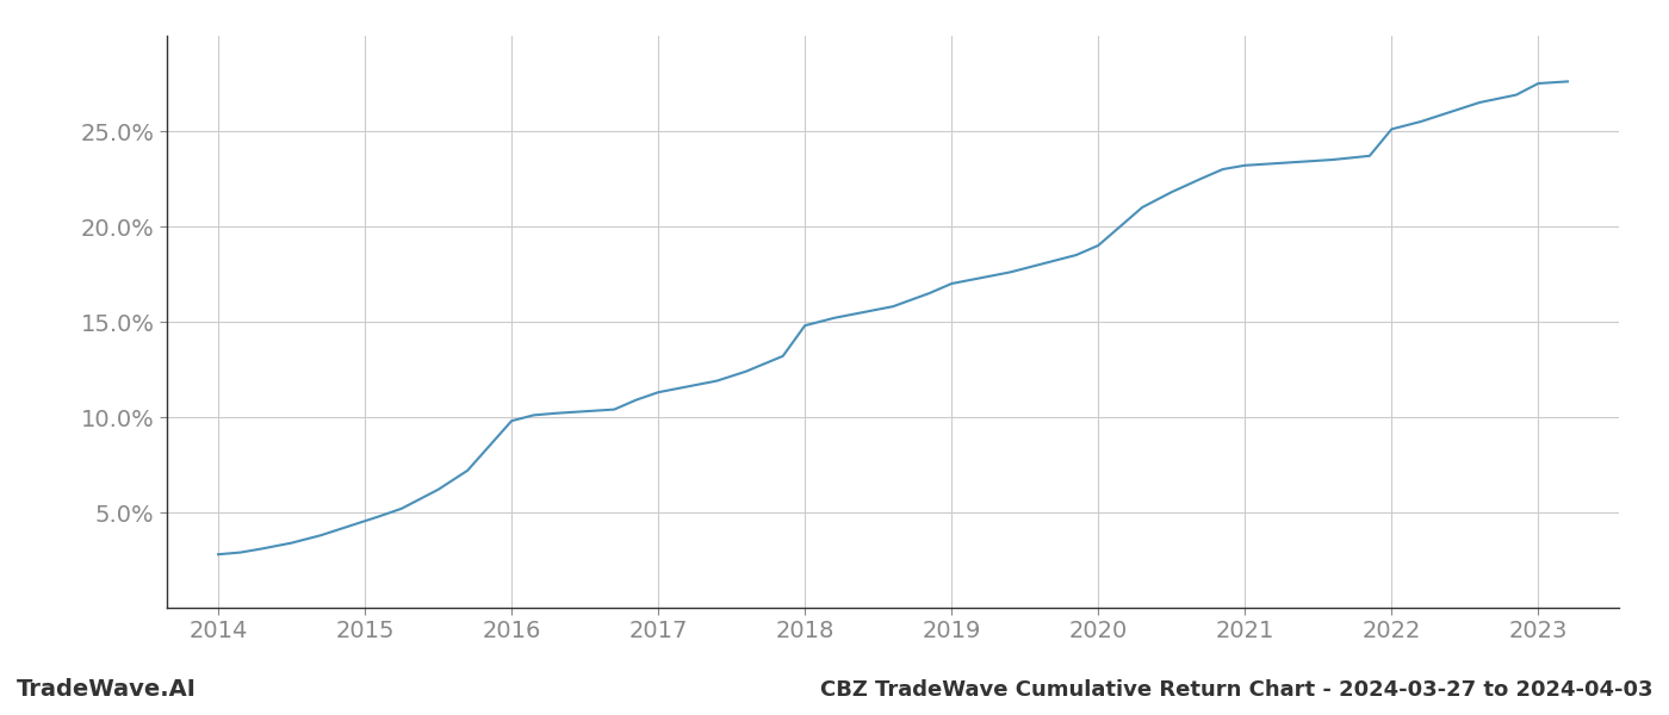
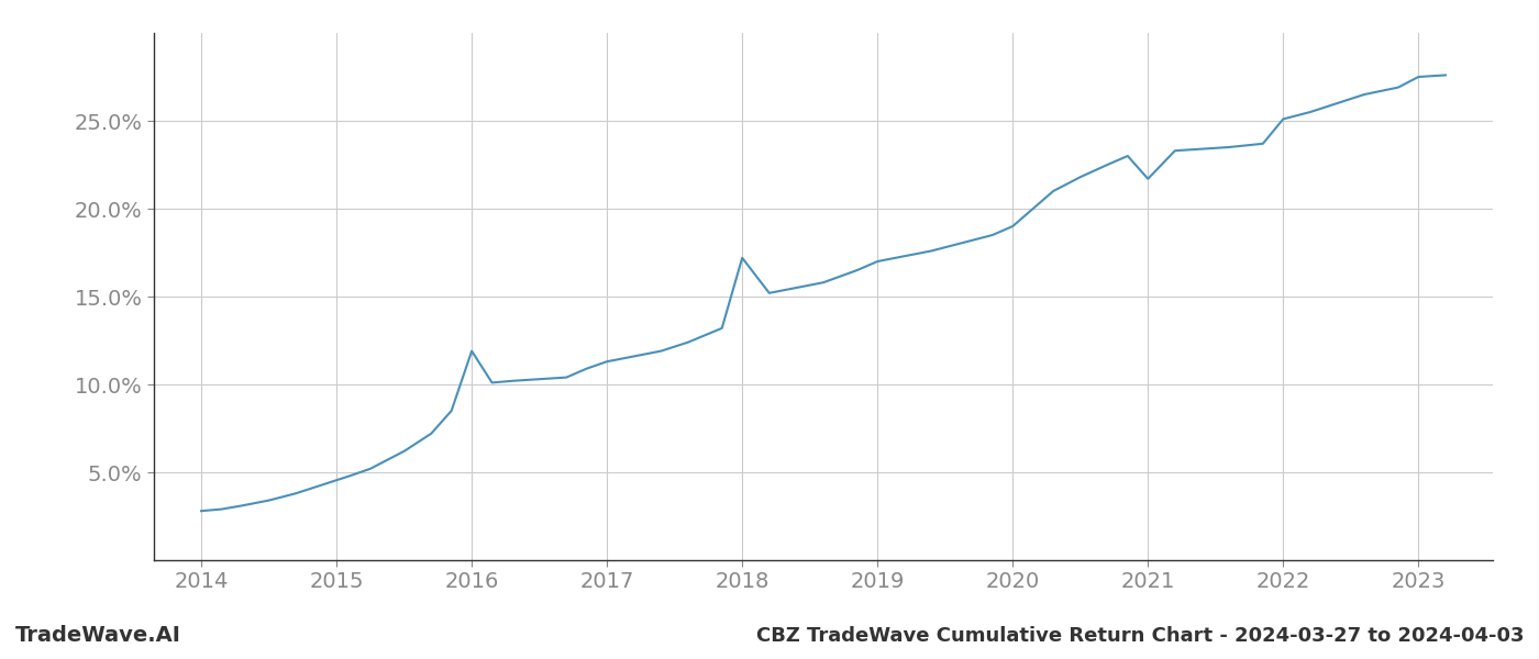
2016: 9.8% -> 11.9%
2018: 14.8% -> 17.2%
2021: 23.2% -> 21.7%
